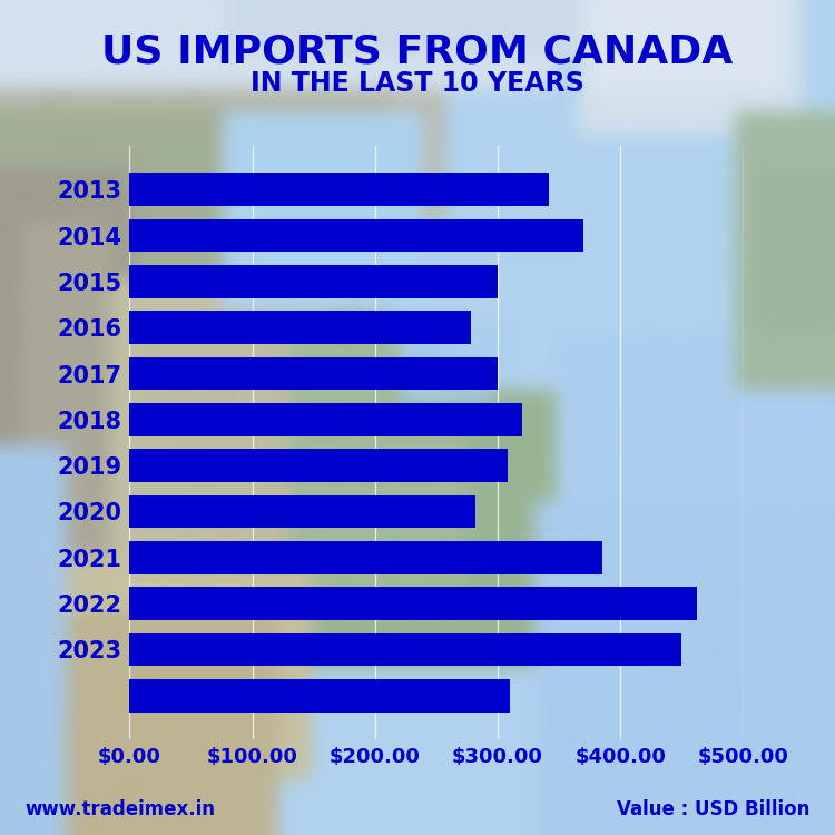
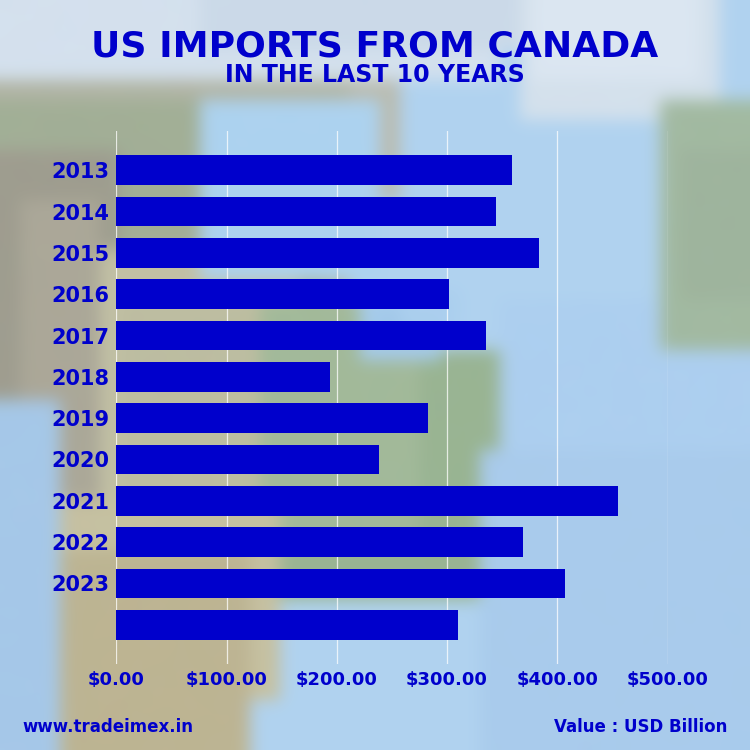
2013: $342 -> $359
2014: $370 -> $344
2015: $300 -> $383
2016: $278 -> $302
2017: $300 -> $335
2018: $320 -> $194
2019: $308 -> $283
2020: $282 -> $238
2021: $385 -> $455
2022: $462 -> $369
2023: $450 -> $407
